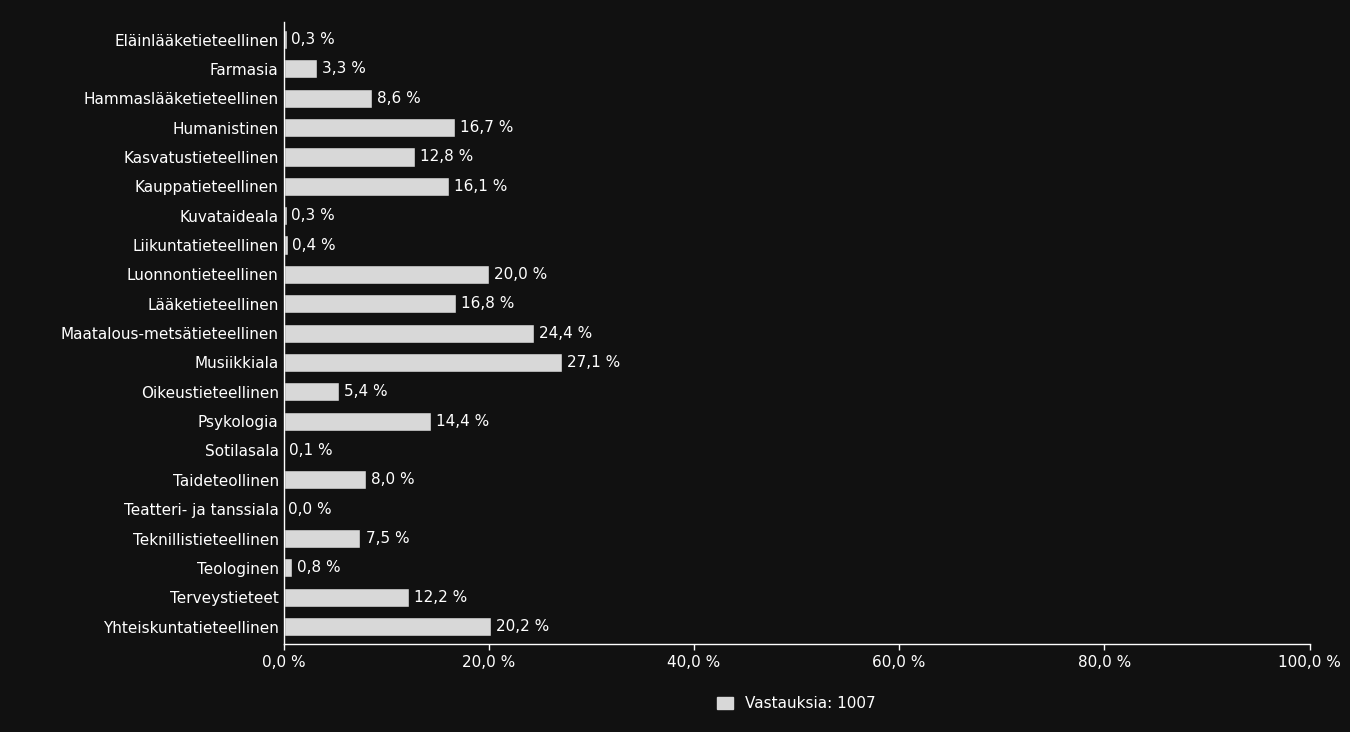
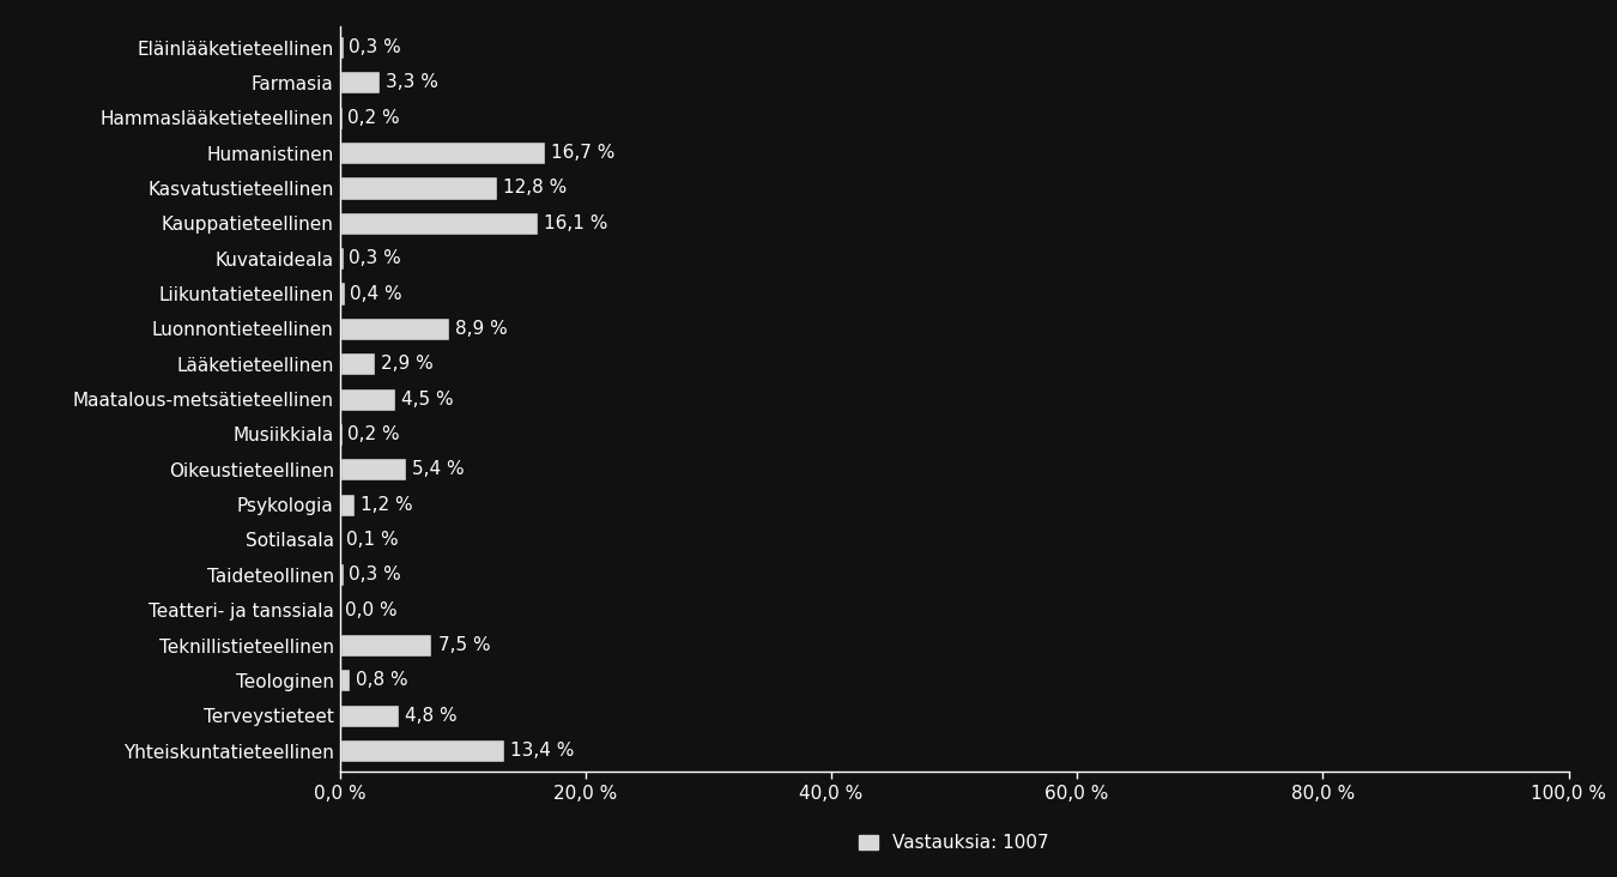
Hammaslääketieteellinen: 8,6 -> 0,2
Luonnontieteellinen: 20,0 -> 8,9
Lääketieteellinen: 16,8 -> 2,9
Maatalous-metsätieteellinen: 24,4 -> 4,5
Musiikkiala: 27,1 -> 0,2
Psykologia: 14,4 -> 1,2
Taideteollinen: 8,0 -> 0,3
Terveystieteet: 12,2 -> 4,8
Yhteiskuntatieteellinen: 20,2 -> 13,4
